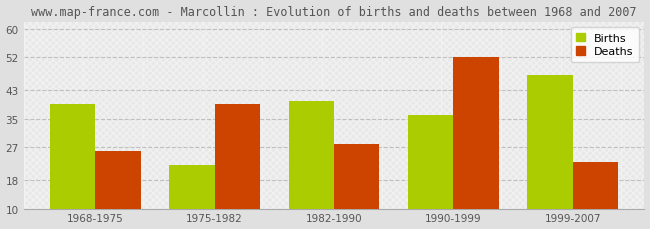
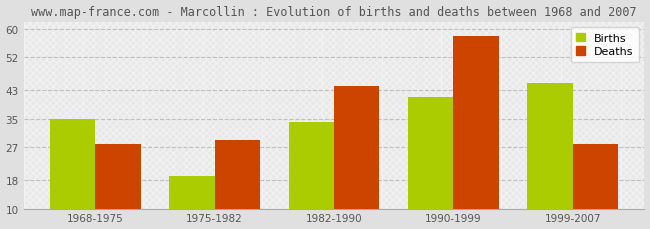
Births/1968-1975: 39 -> 35
Deaths/1968-1975: 26 -> 28
Births/1975-1982: 22 -> 19
Deaths/1975-1982: 39 -> 29
Births/1982-1990: 40 -> 34
Deaths/1982-1990: 28 -> 44
Births/1990-1999: 36 -> 41
Deaths/1990-1999: 52 -> 58
Births/1999-2007: 47 -> 45
Deaths/1999-2007: 23 -> 28
